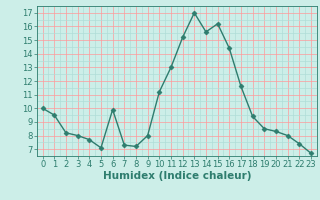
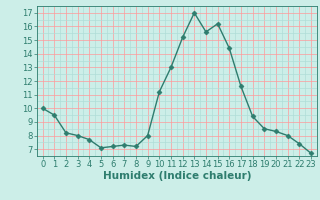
6: 9.9 -> 7.2
